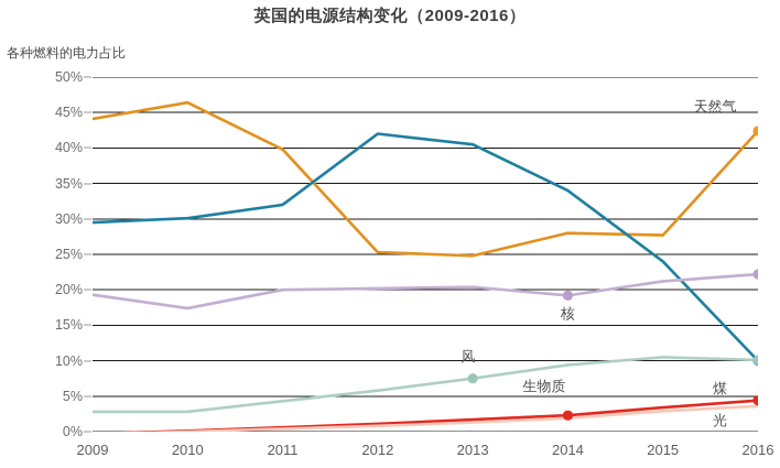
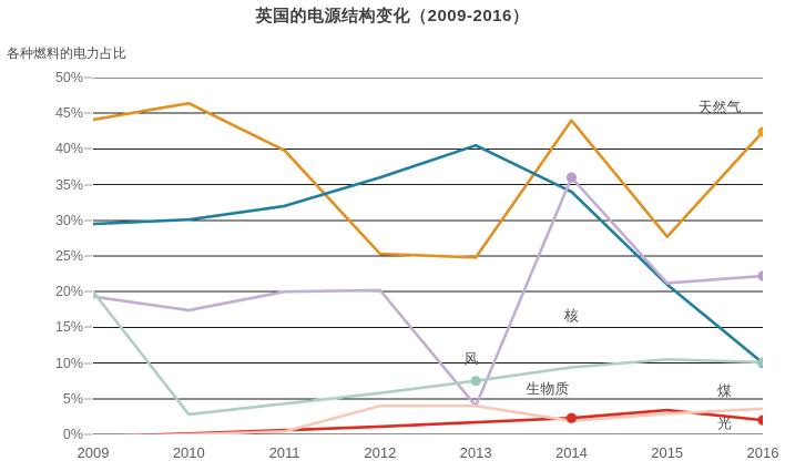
风/2009: 3% -> 20%
煤/2012: 42% -> 36%
光/2012: 1% -> 4%
核/2013: 20% -> 4%
光/2013: 1% -> 4%
天然气/2014: 28% -> 44%
核/2014: 19% -> 36%
煤/2015: 24% -> 21%
生物质/2016: 4% -> 2%
